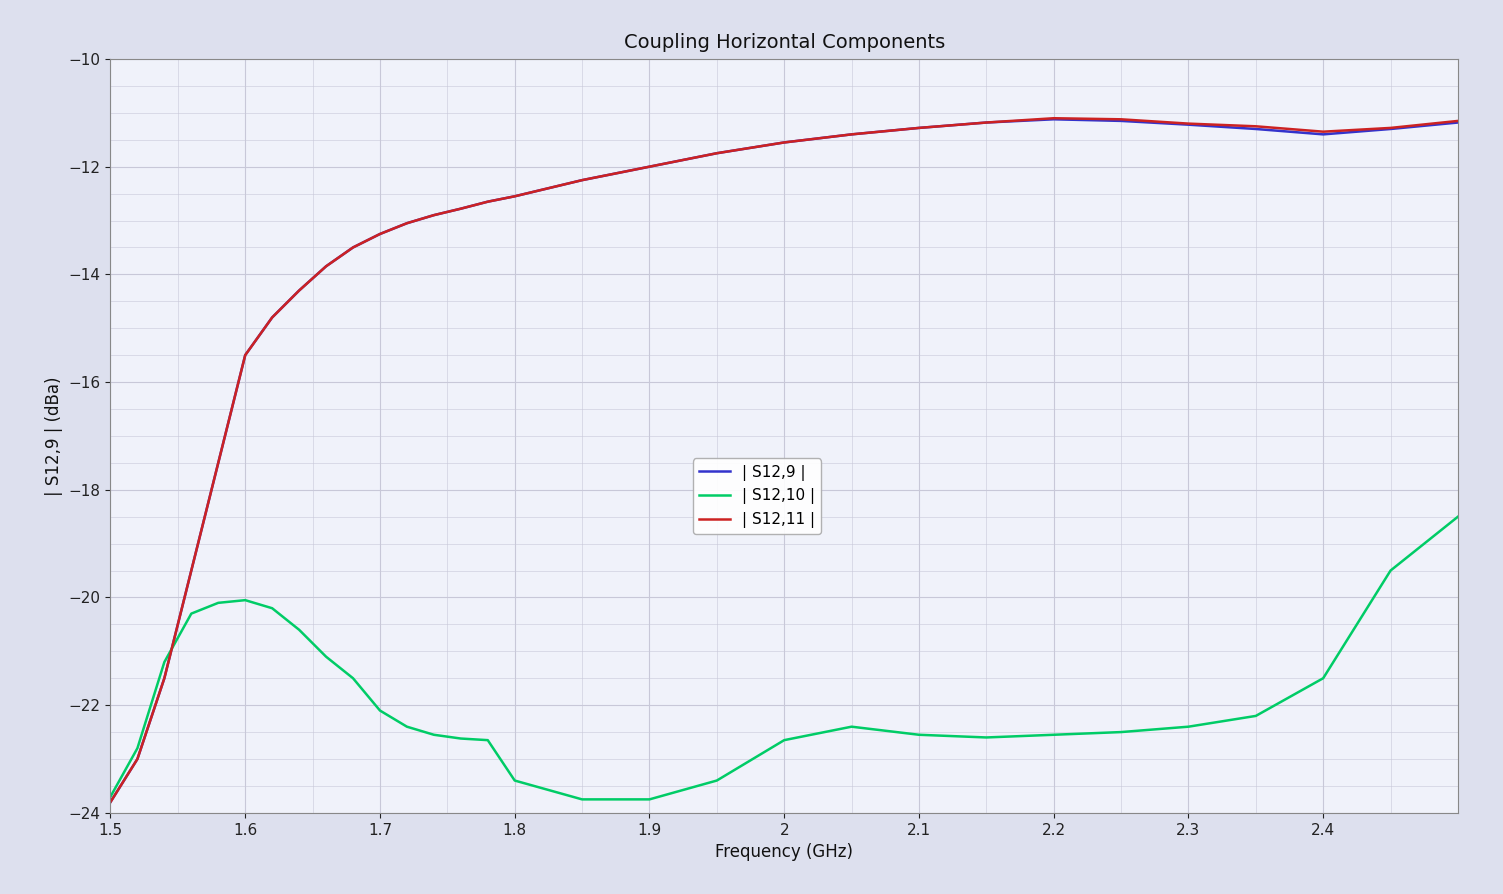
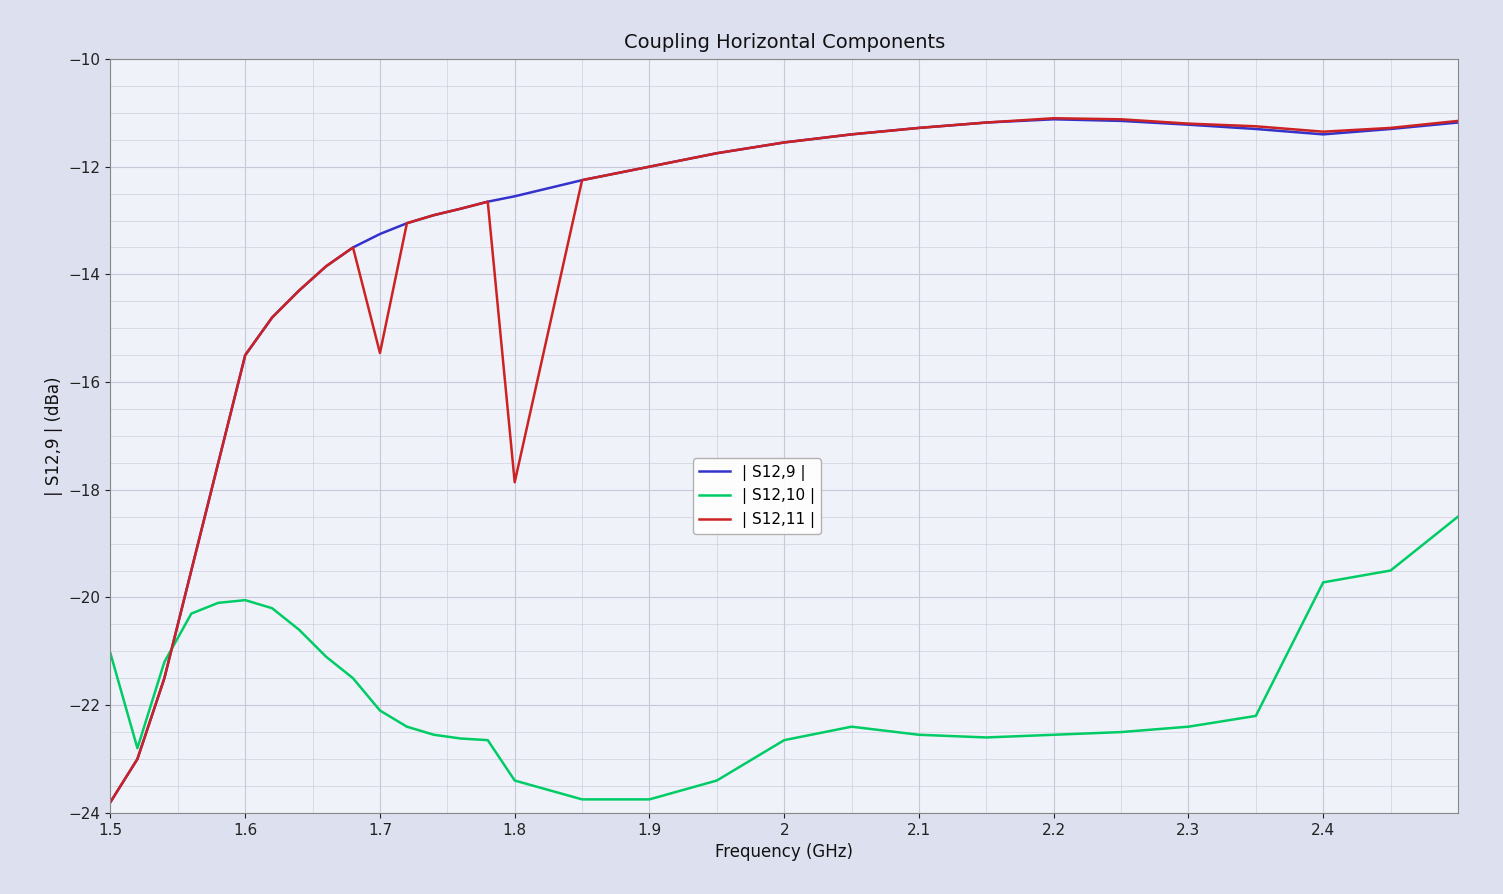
| S12,10 |/1.5: -23.70 -> -21.04
| S12,11 |/1.7: -13.25 -> -15.46
| S12,11 |/1.8: -12.55 -> -17.86
| S12,10 |/2.4: -21.50 -> -19.72
